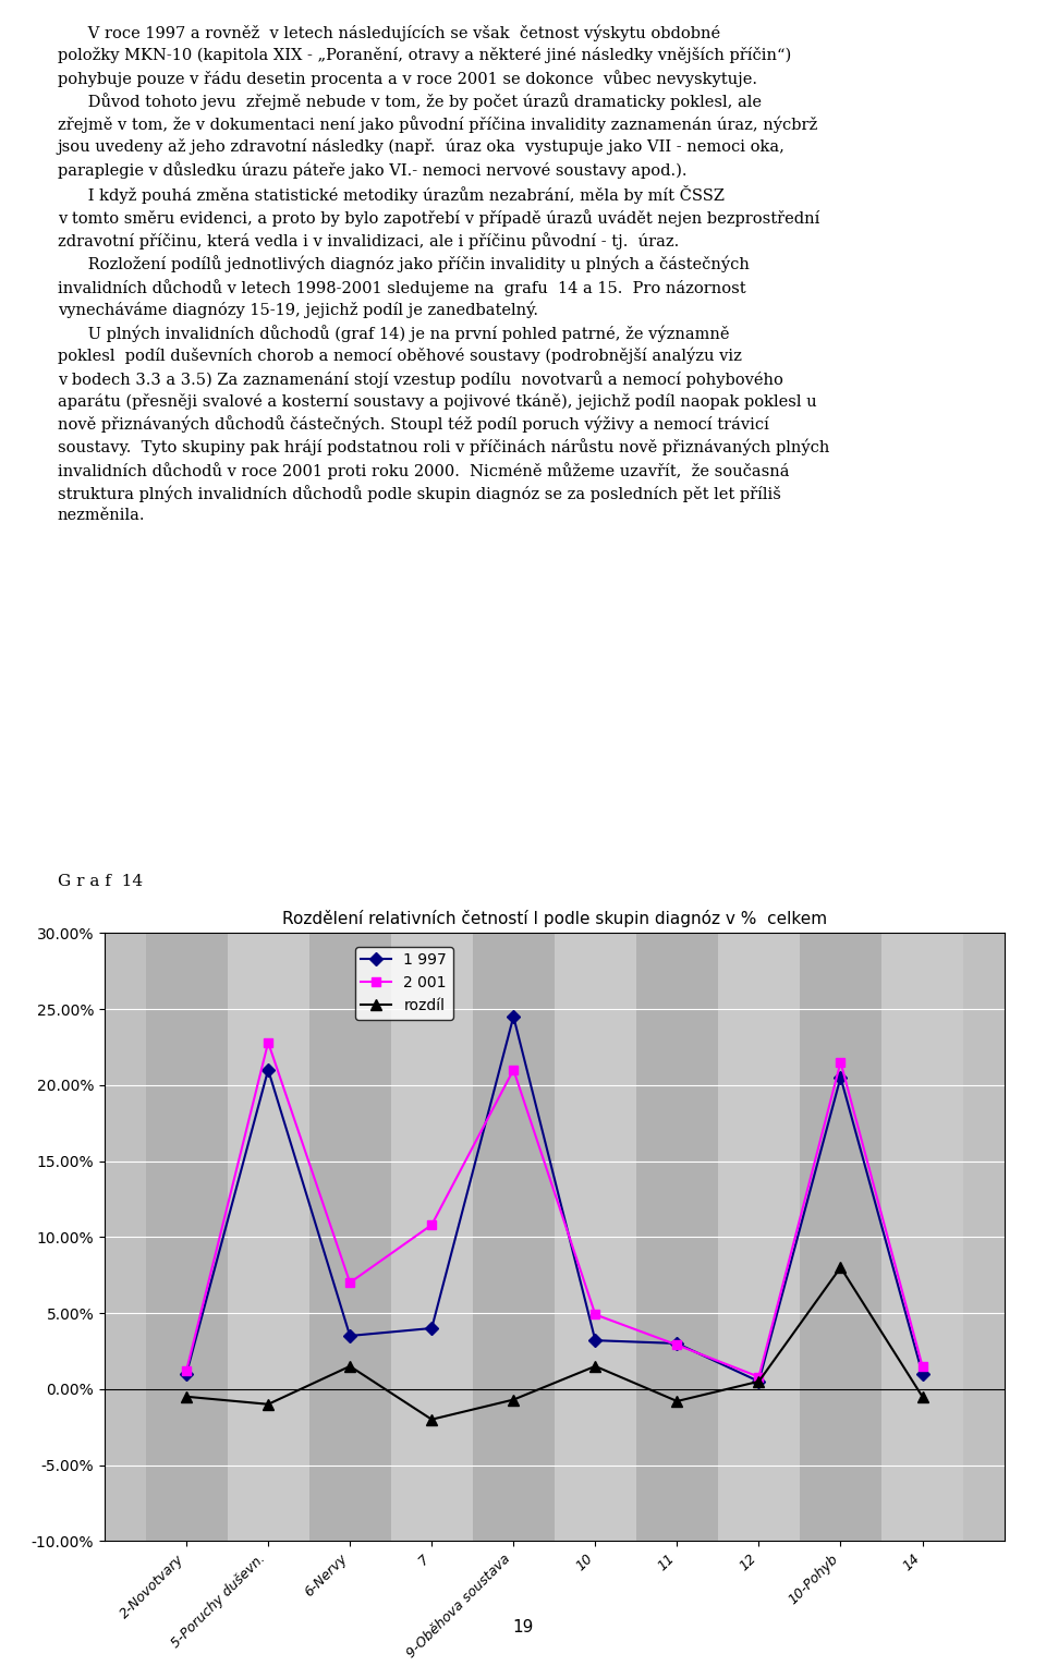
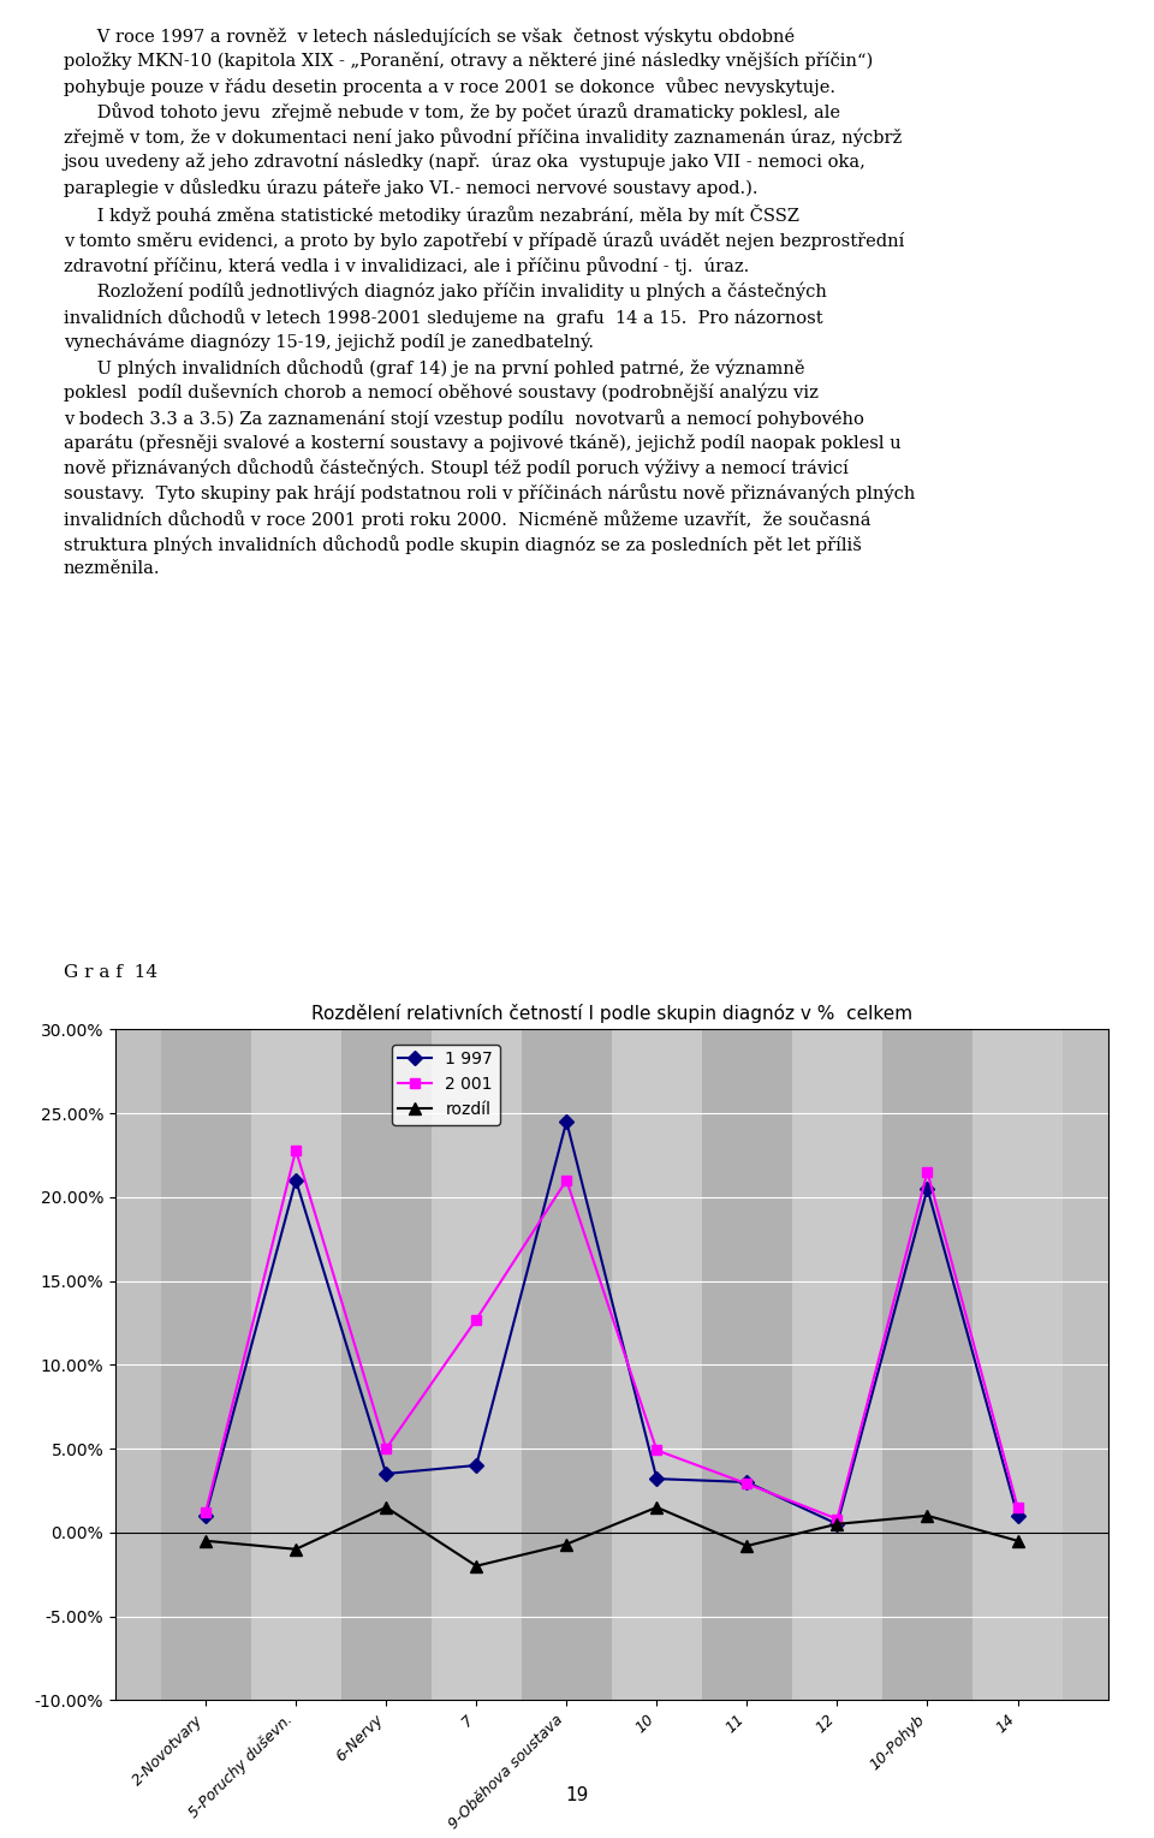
2 001/6-Nervy: 7.0% -> 5.0%
2 001/7: 10.8% -> 12.7%
rozdíl/10-Pohyb: 8.0% -> 1.0%
